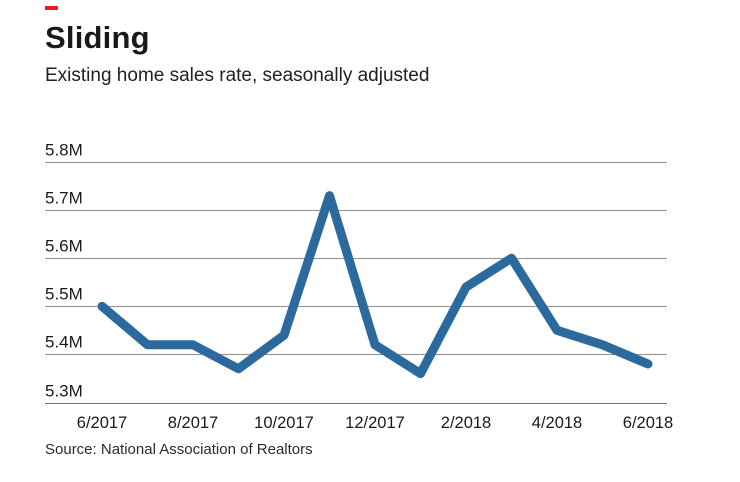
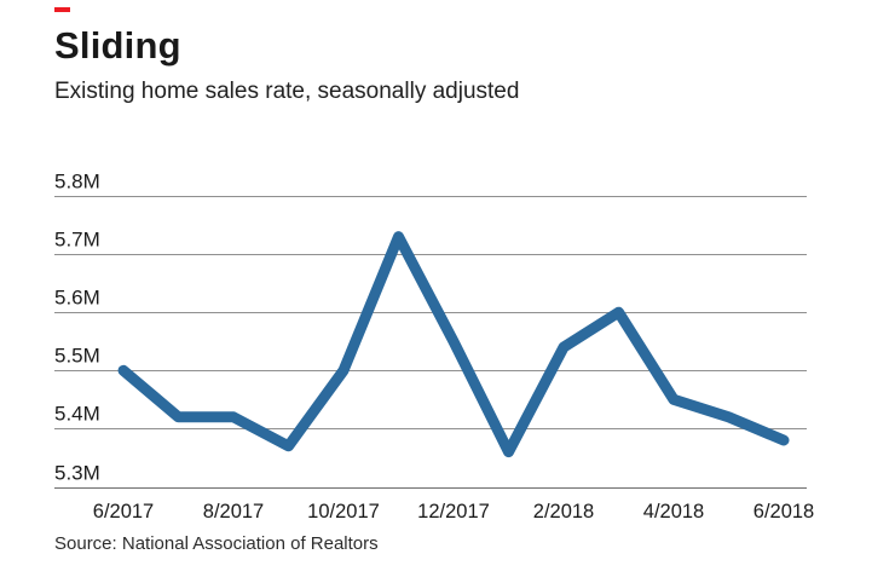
10/2017: 5.44M -> 5.50M
12/2017: 5.42M -> 5.55M
